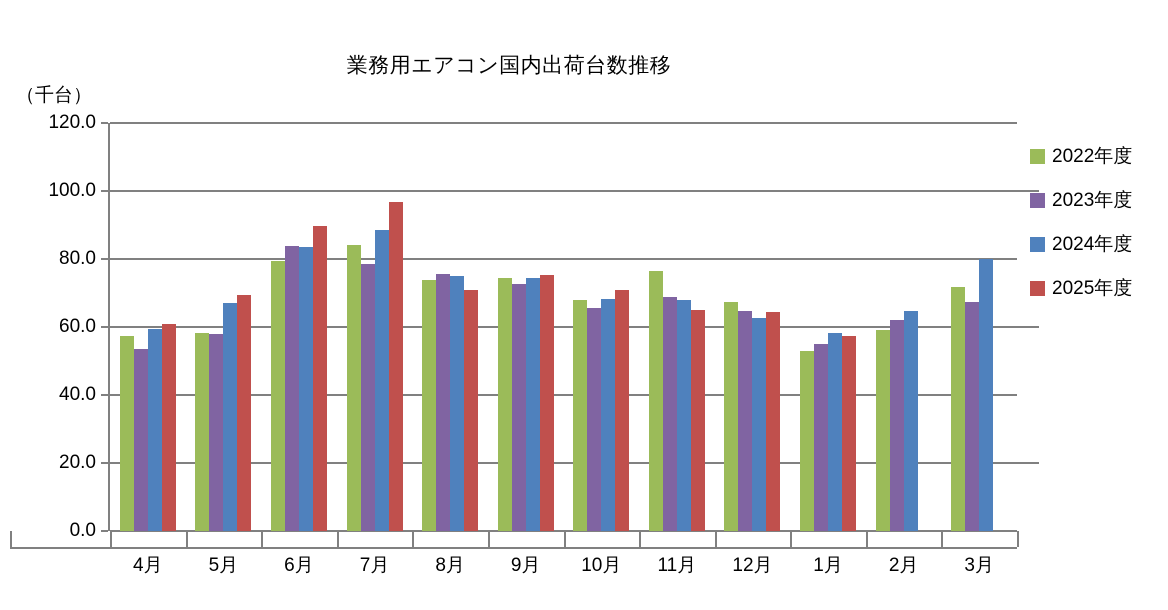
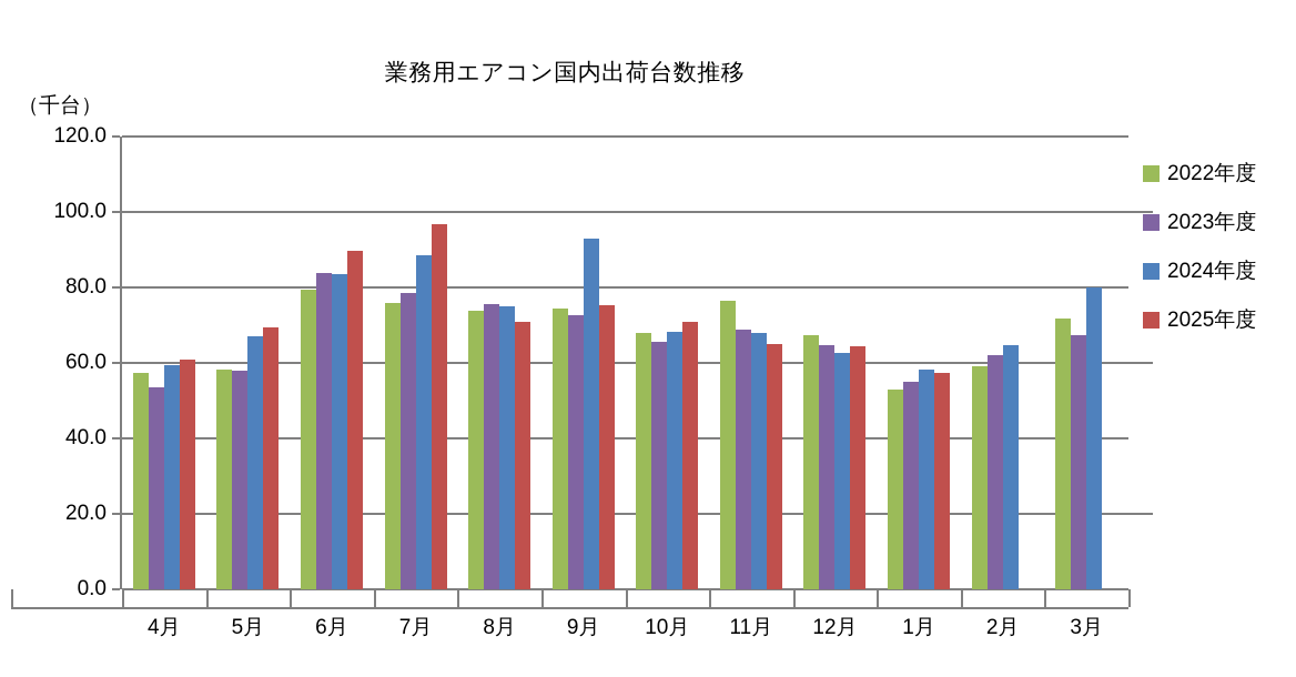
2022年度/7月: 84 -> 76
2024年度/9月: 74 -> 93
